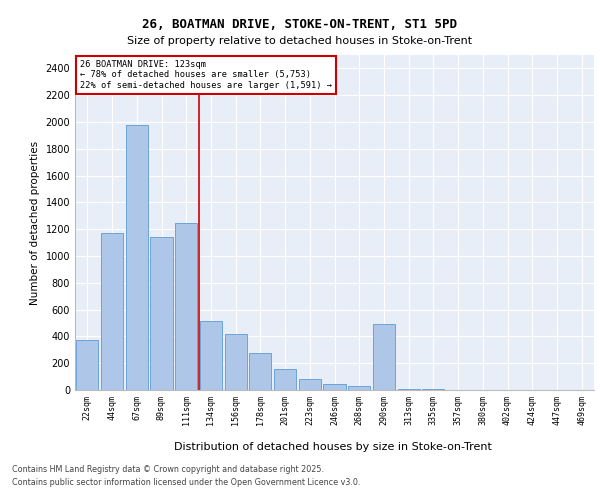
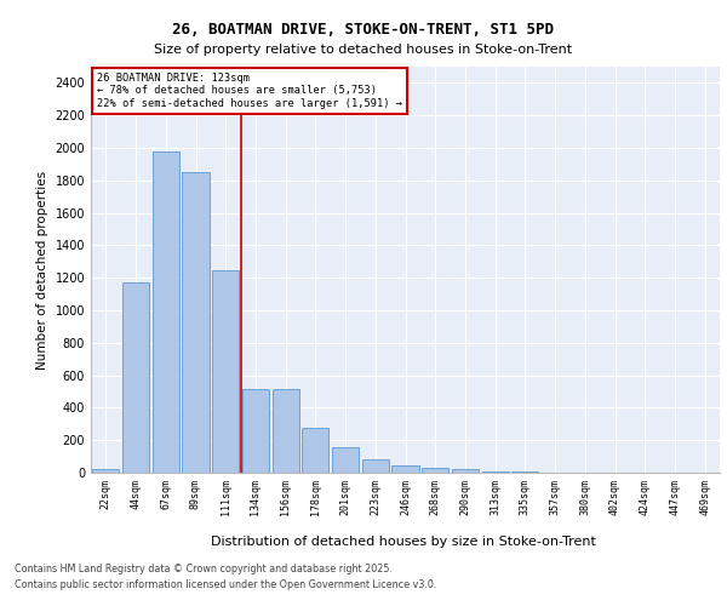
22sqm: 370 -> 20
89sqm: 1140 -> 1850
156sqm: 420 -> 520
290sqm: 490 -> 20
